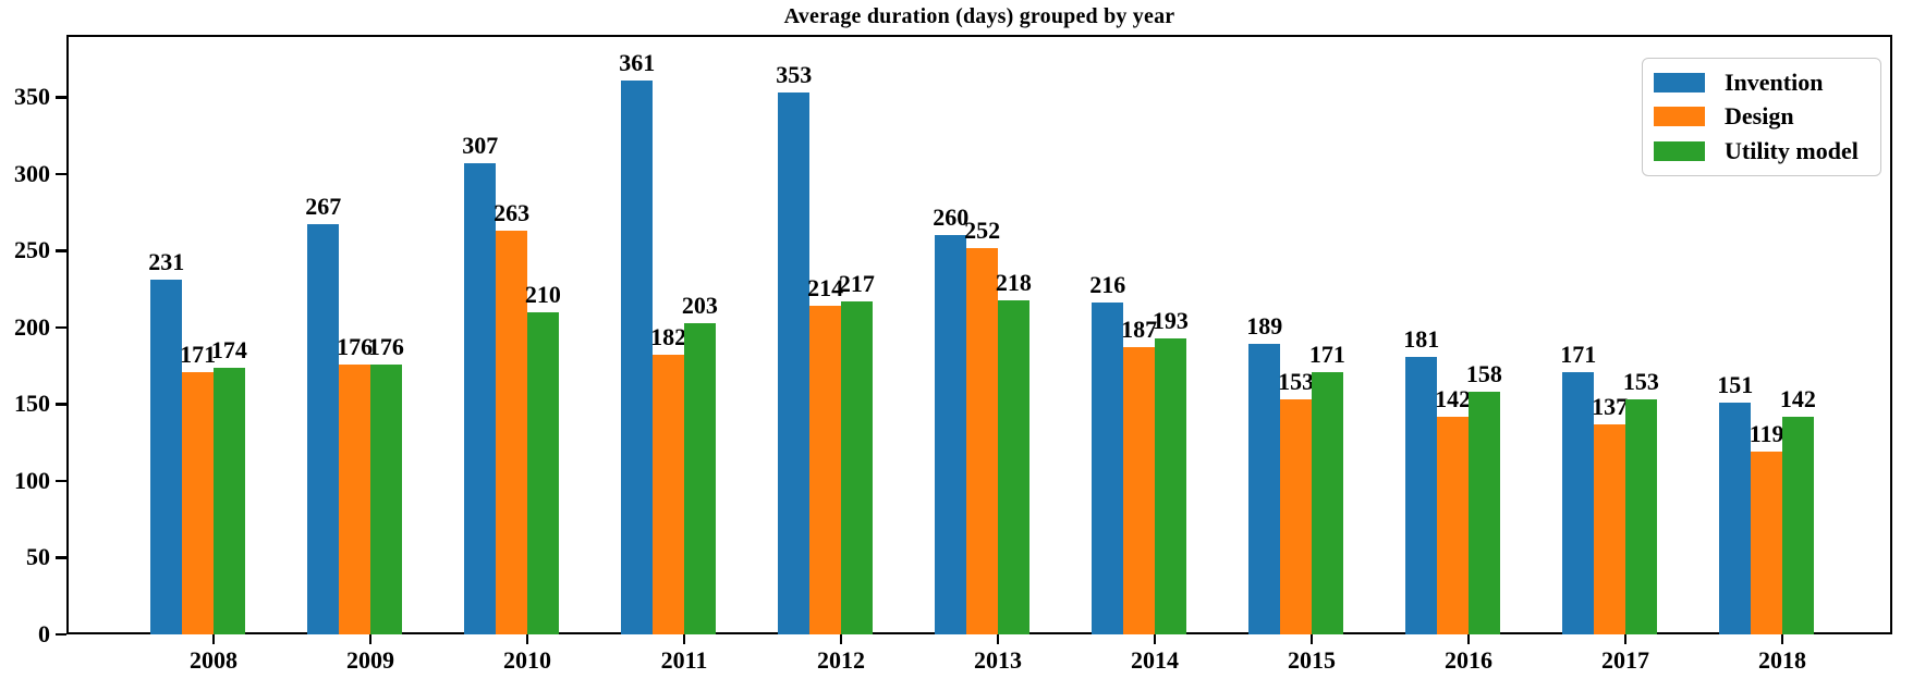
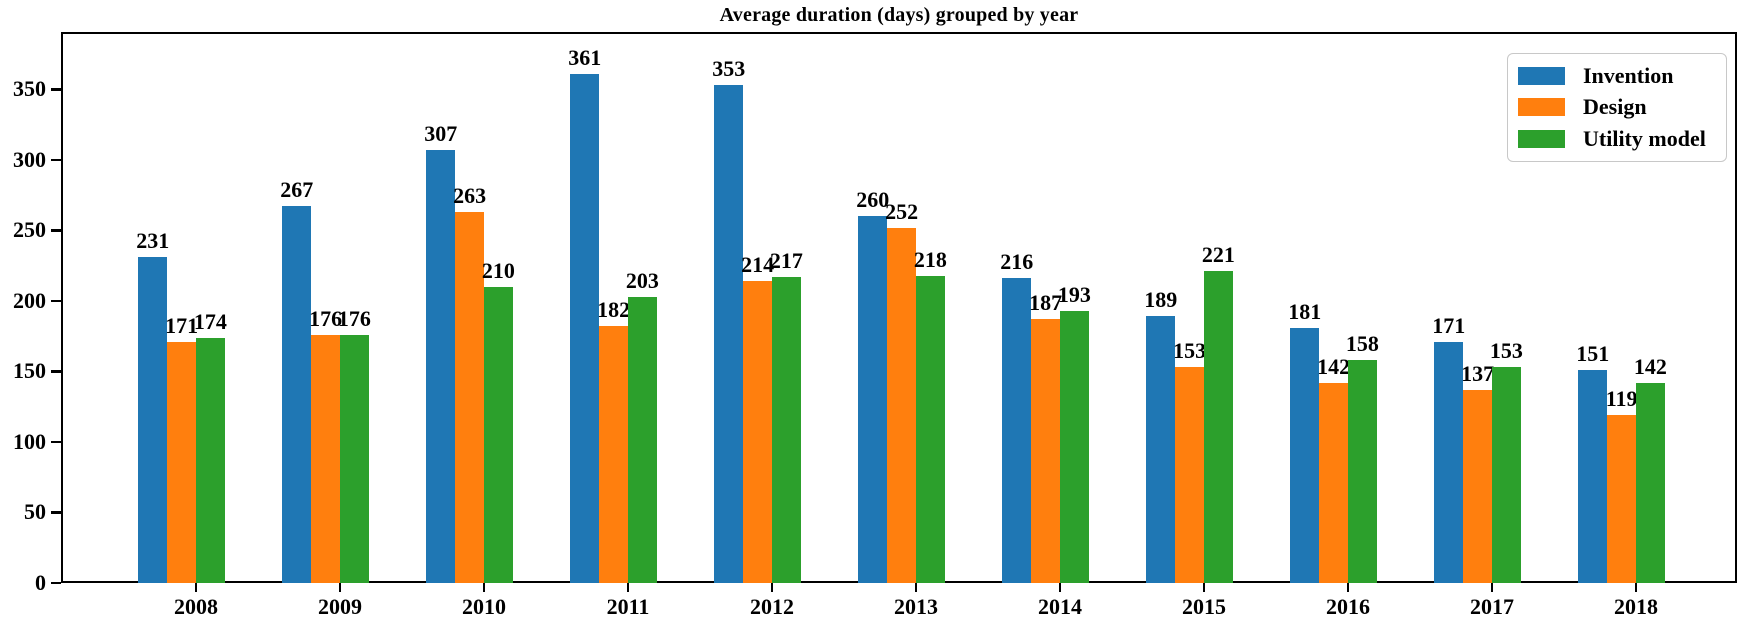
Utility model/2015: 171 -> 221
